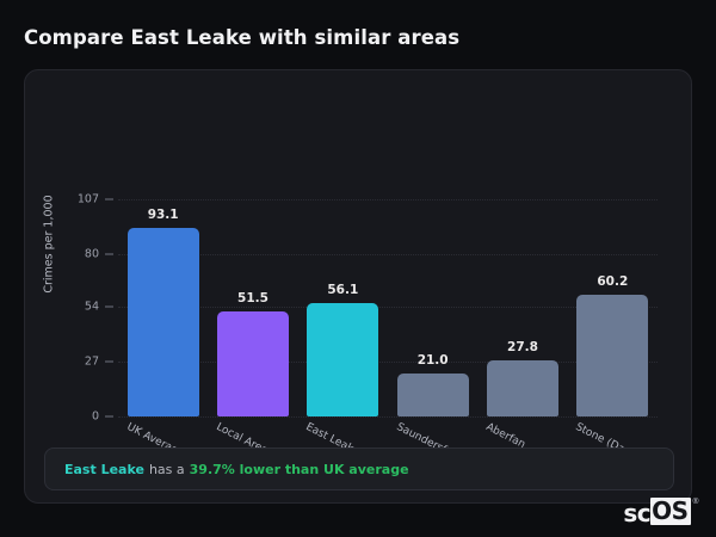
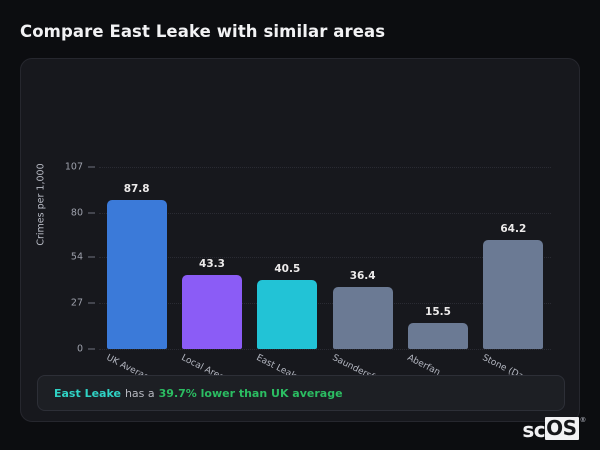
UK Average: 93.1 -> 87.8
Local Area: 51.5 -> 43.3
East Leake: 56.1 -> 40.5
Saundersfoot: 21.0 -> 36.4
Aberfan: 27.8 -> 15.5
Stone (Dar…: 60.2 -> 64.2
